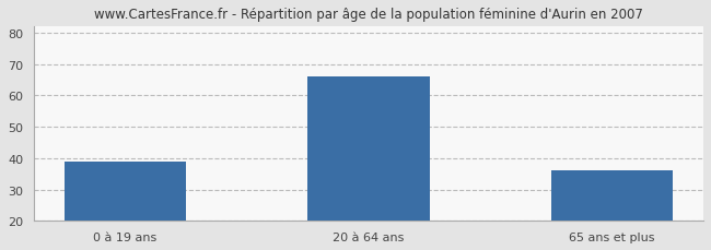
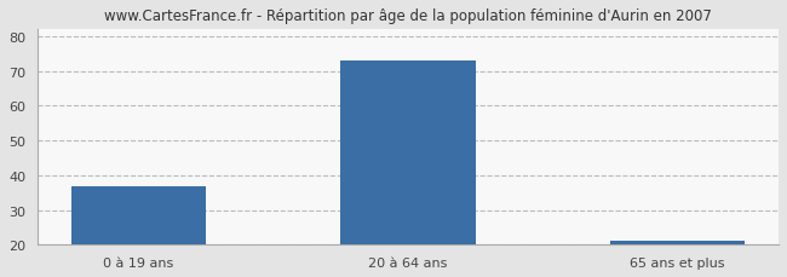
0 à 19 ans: 39 -> 37
20 à 64 ans: 66 -> 73
65 ans et plus: 36 -> 21
